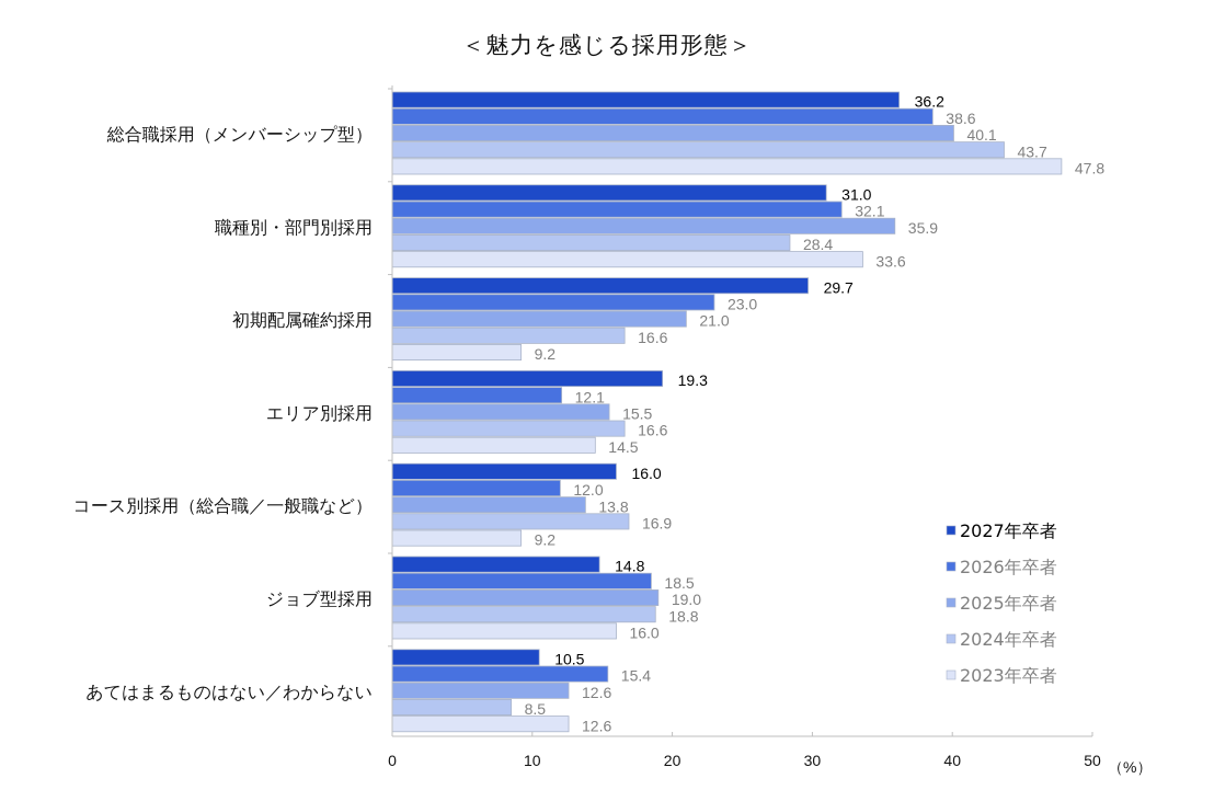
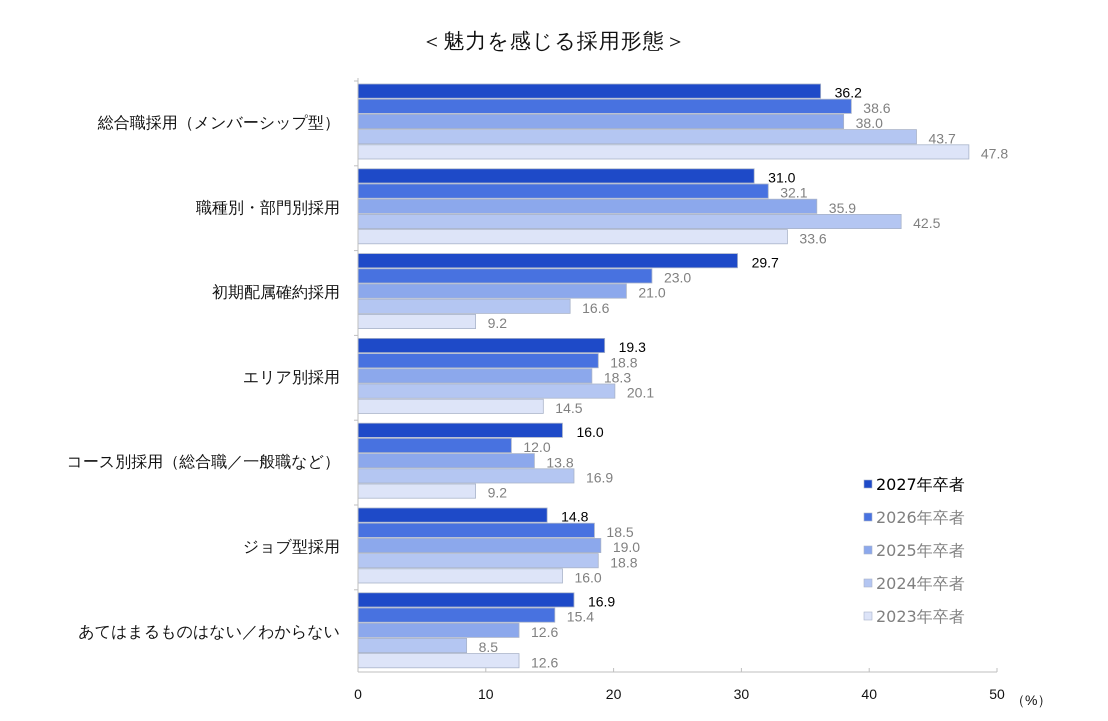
2025年卒者/総合職採用（メンバーシップ型）: 40.1 -> 38.0
2024年卒者/職種別・部門別採用: 28.4 -> 42.5
2026年卒者/エリア別採用: 12.1 -> 18.8
2025年卒者/エリア別採用: 15.5 -> 18.3
2024年卒者/エリア別採用: 16.6 -> 20.1
2027年卒者/あてはまるものはない／わからない: 10.5 -> 16.9
